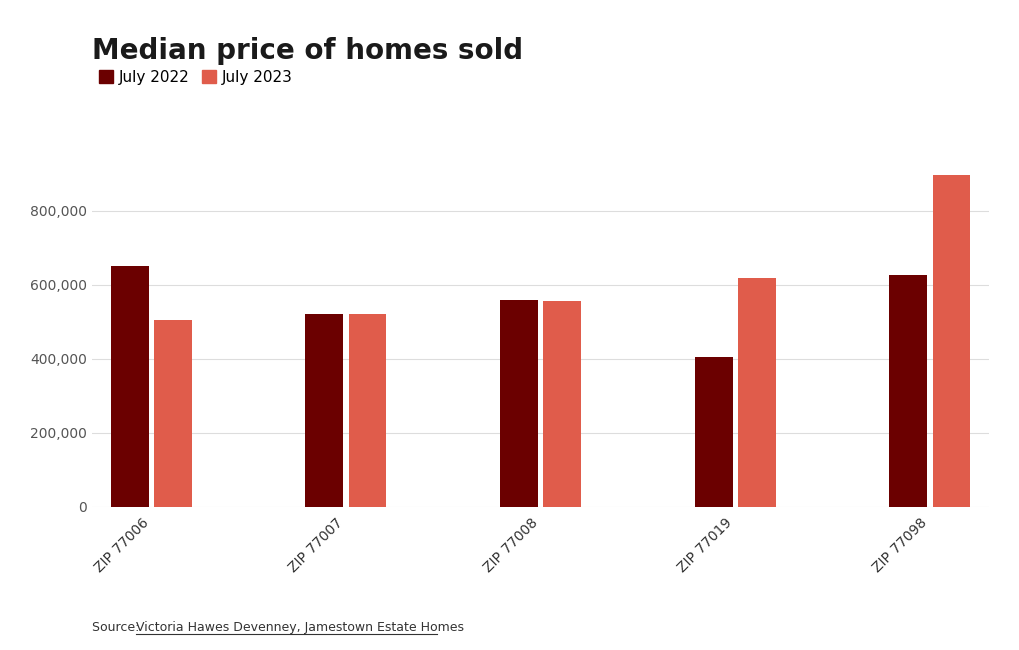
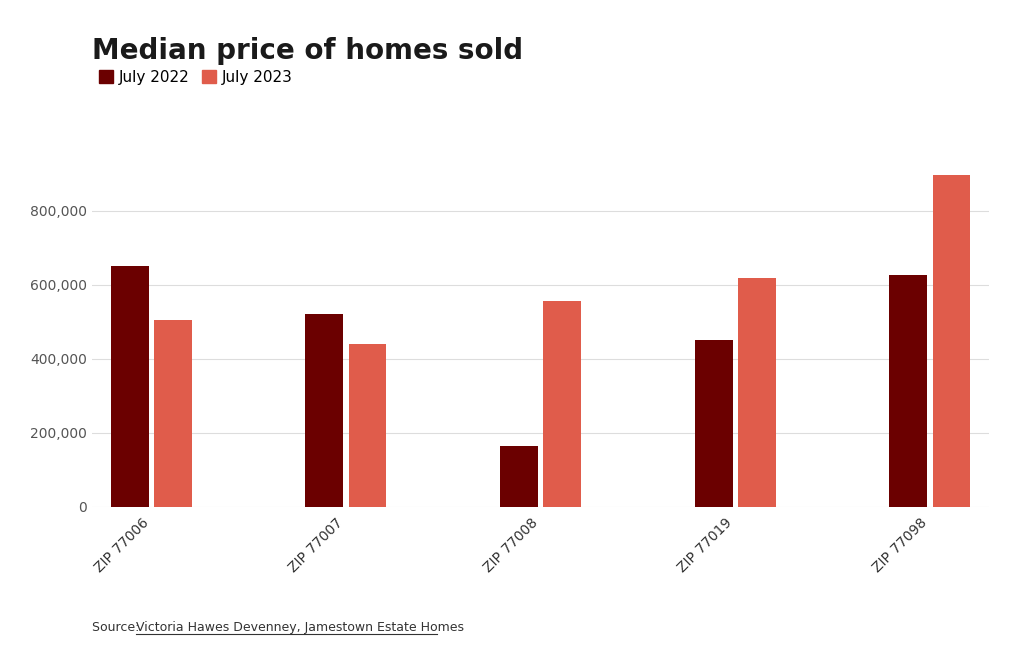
July 2023/ZIP 77007: 522,000 -> 440,000
July 2022/ZIP 77008: 560,000 -> 165,000
July 2022/ZIP 77019: 405,000 -> 450,000
